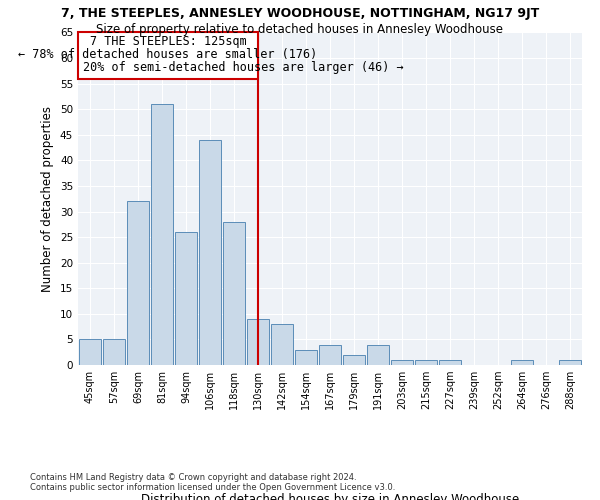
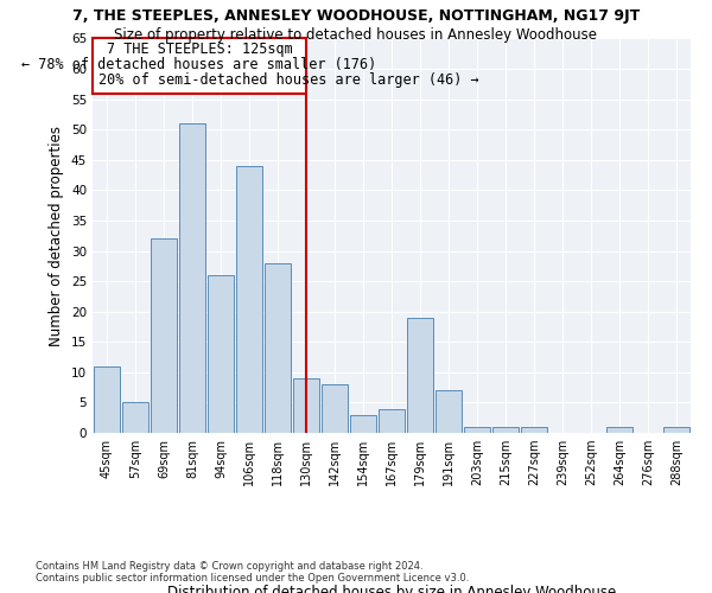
45sqm: 5 -> 11
179sqm: 2 -> 19
191sqm: 4 -> 7
